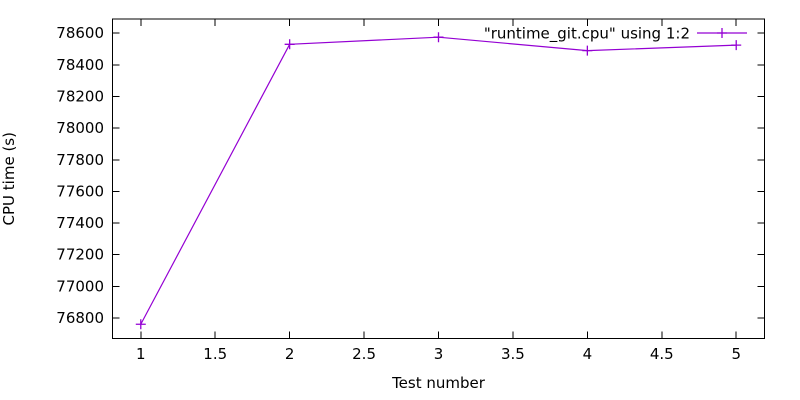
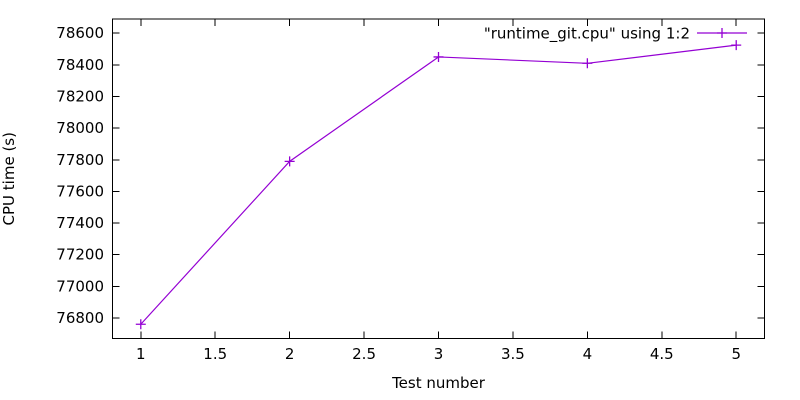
2: 78530 -> 77790
3: 78580 -> 78450
4: 78490 -> 78410
